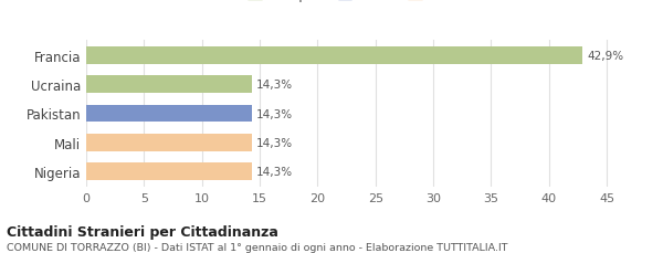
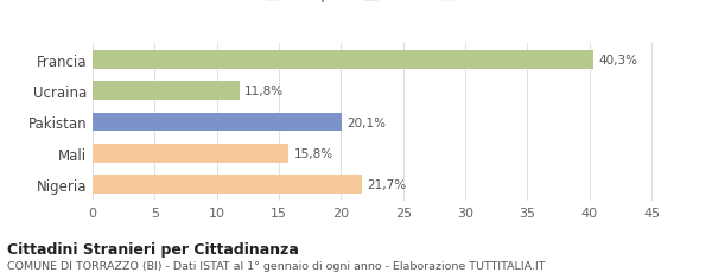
Francia: 42,9% -> 40,3%
Ucraina: 14,3% -> 11,8%
Pakistan: 14,3% -> 20,1%
Mali: 14,3% -> 15,8%
Nigeria: 14,3% -> 21,7%
